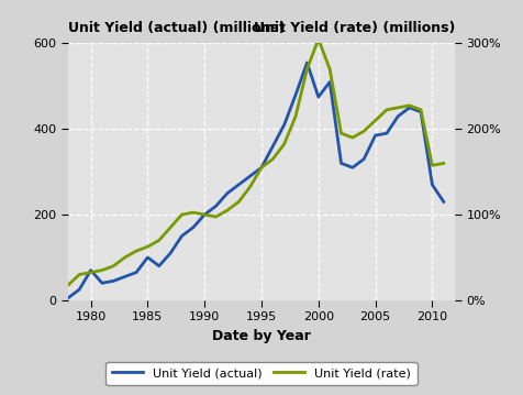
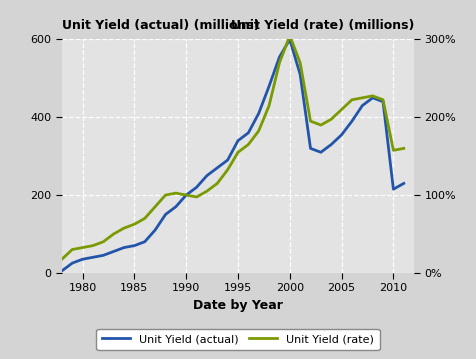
Unit Yield (actual)/1980: 70 -> 35
Unit Yield (actual)/1985: 100 -> 70
Unit Yield (actual)/1995: 310 -> 340
Unit Yield (actual)/2000: 475 -> 600
Unit Yield (actual)/2005: 385 -> 355
Unit Yield (actual)/2010: 270 -> 215
